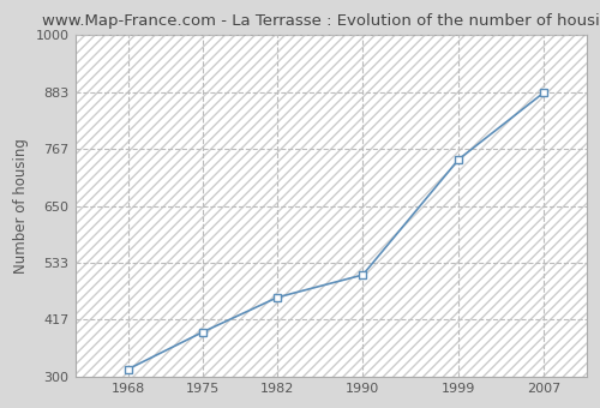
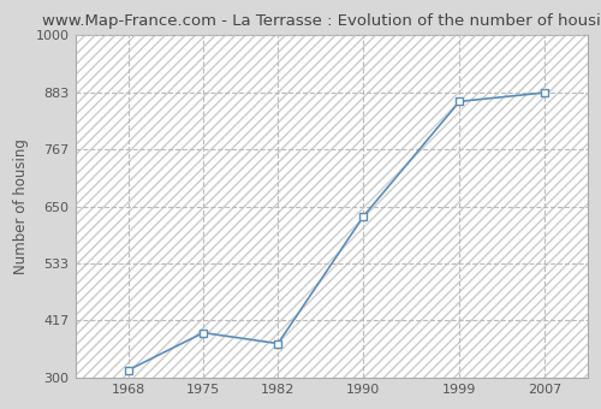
1982: 463 -> 370
1990: 509 -> 630
1999: 746 -> 865
